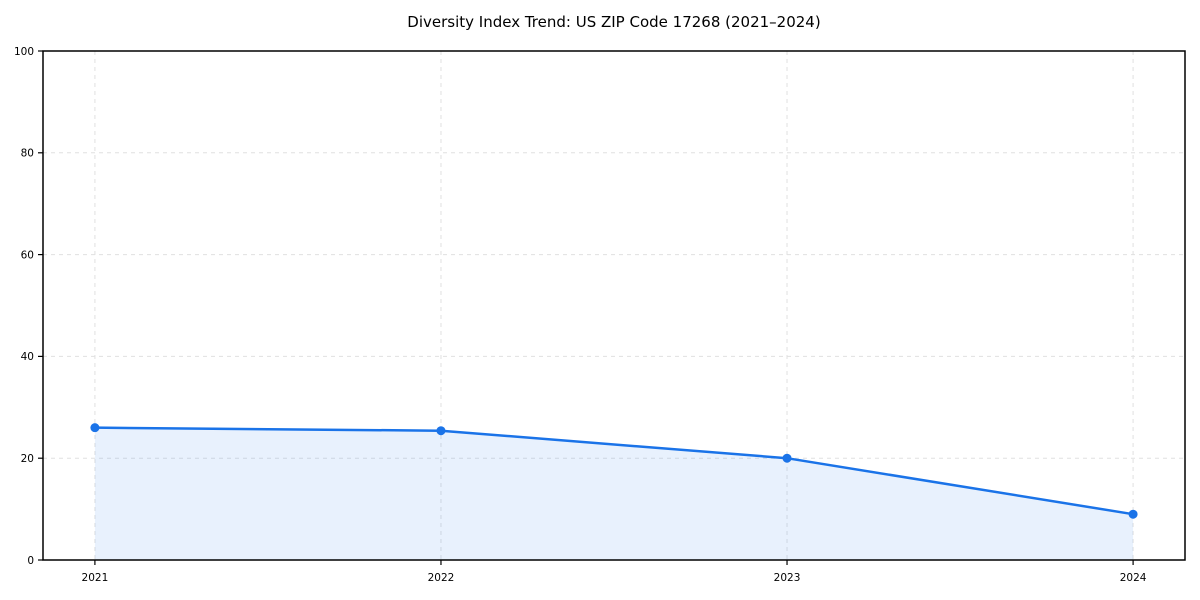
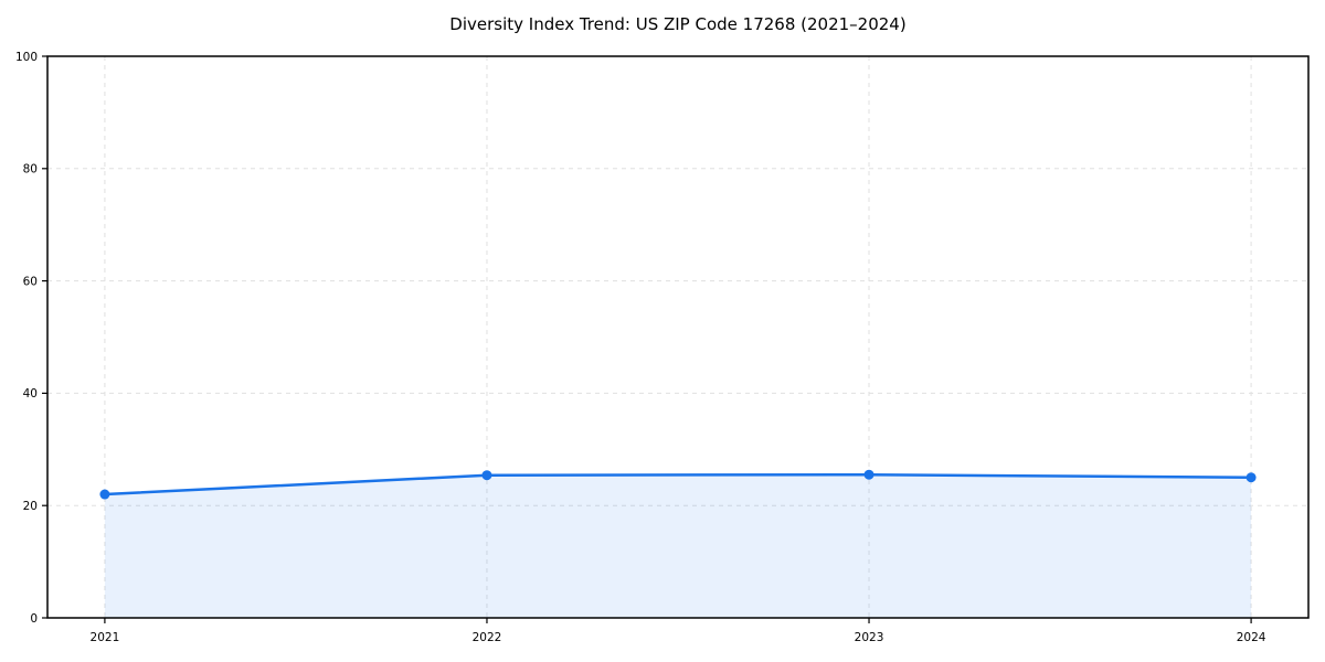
2021: 26 -> 22
2023: 20 -> 26
2024: 9 -> 25
